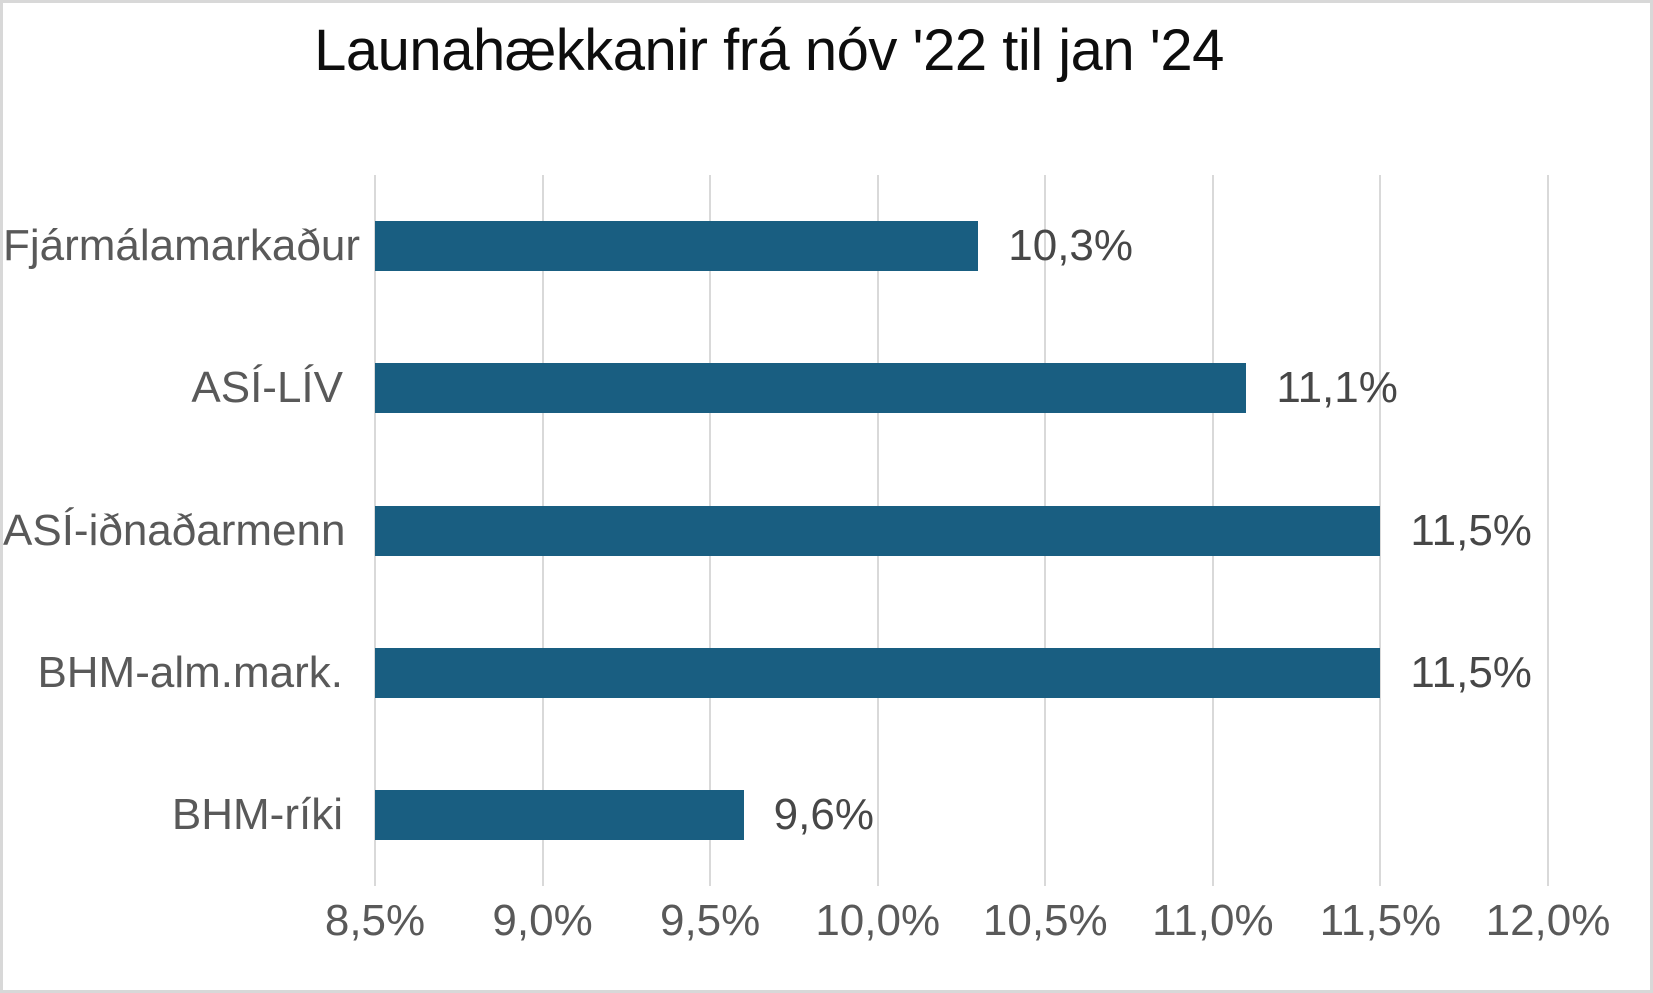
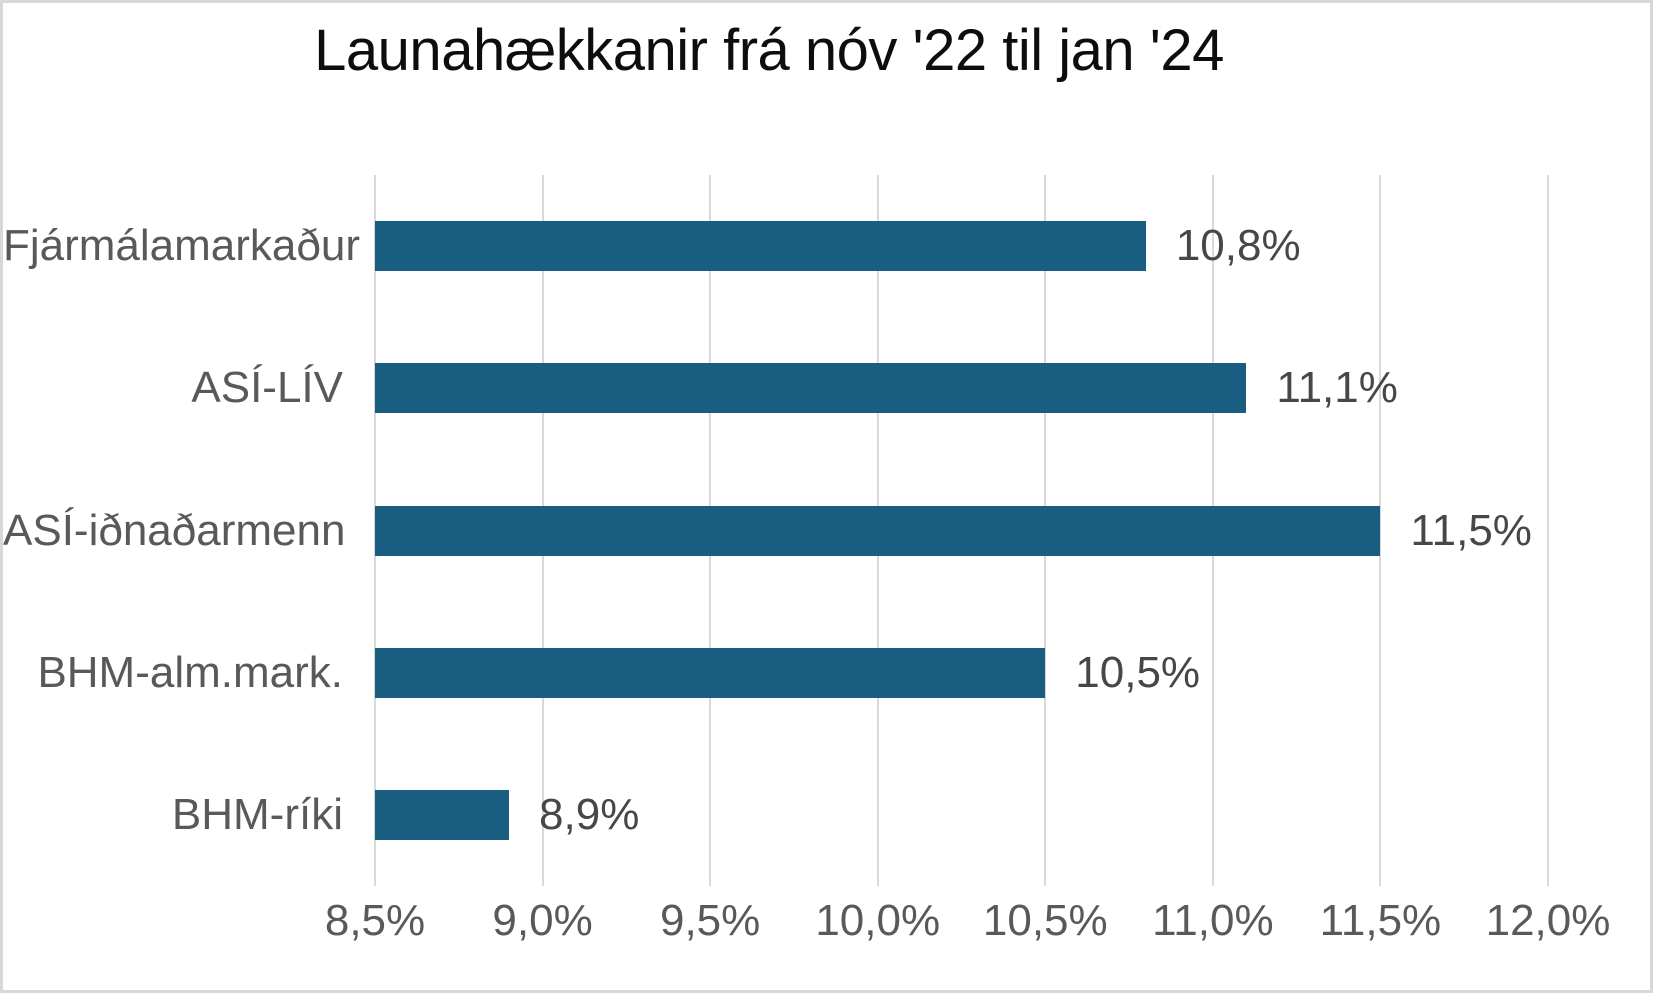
Fjármálamarkaður: 10,3% -> 10,8%
BHM-alm.mark.: 11,5% -> 10,5%
BHM-ríki: 9,6% -> 8,9%
